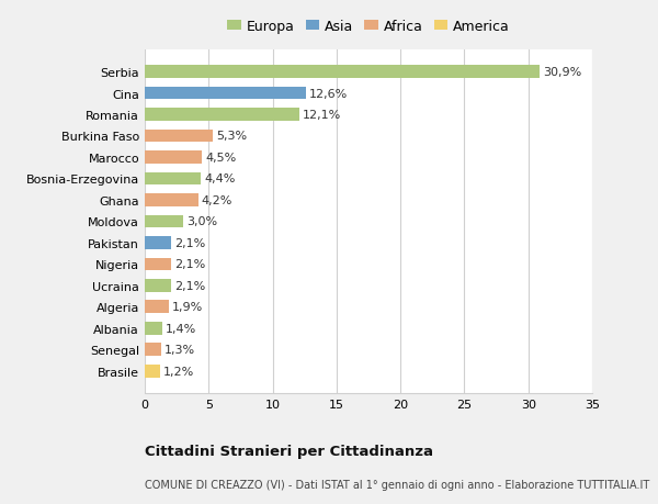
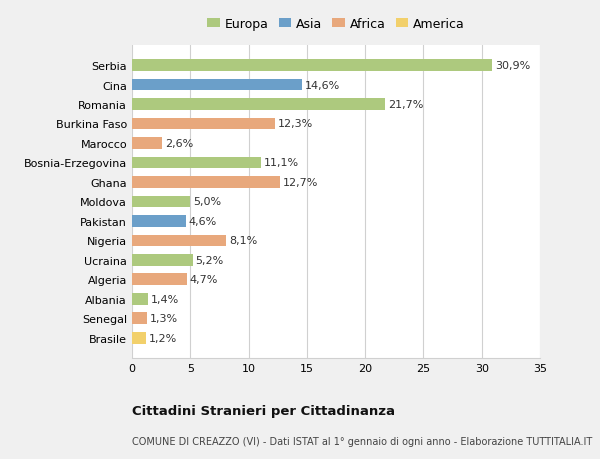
Cina: 12,6% -> 14,6%
Romania: 12,1% -> 21,7%
Burkina Faso: 5,3% -> 12,3%
Marocco: 4,5% -> 2,6%
Bosnia-Erzegovina: 4,4% -> 11,1%
Ghana: 4,2% -> 12,7%
Moldova: 3,0% -> 5,0%
Pakistan: 2,1% -> 4,6%
Nigeria: 2,1% -> 8,1%
Ucraina: 2,1% -> 5,2%
Algeria: 1,9% -> 4,7%
